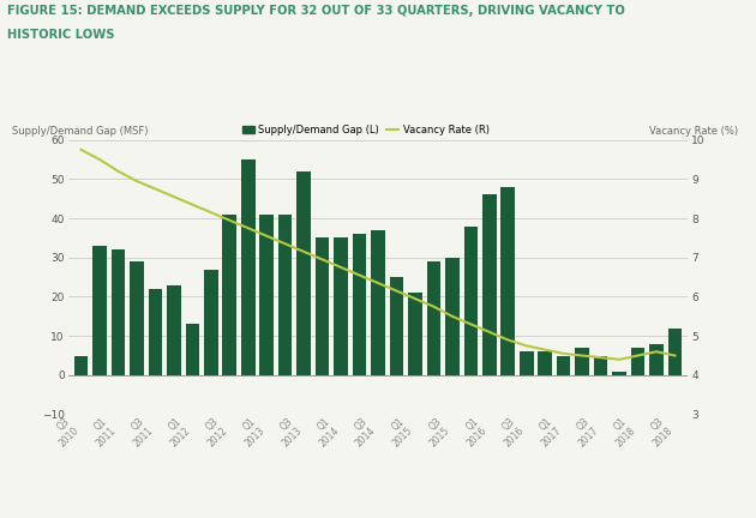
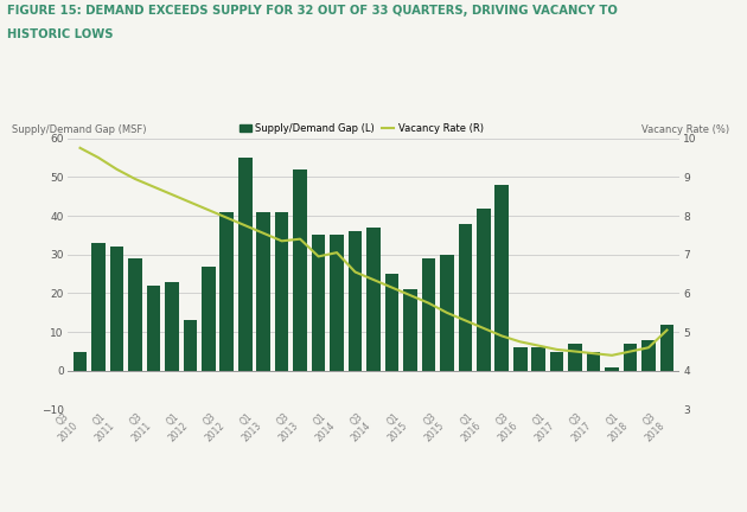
Vacancy Rate (R)/Q3 2013: 7.15 -> 7.40
Vacancy Rate (R)/Q1 2014: 6.75 -> 7.05
Supply/Demand Gap (L)/Q1 2016: 46 -> 42
Vacancy Rate (R)/Q3 2018: 4.50 -> 5.05
